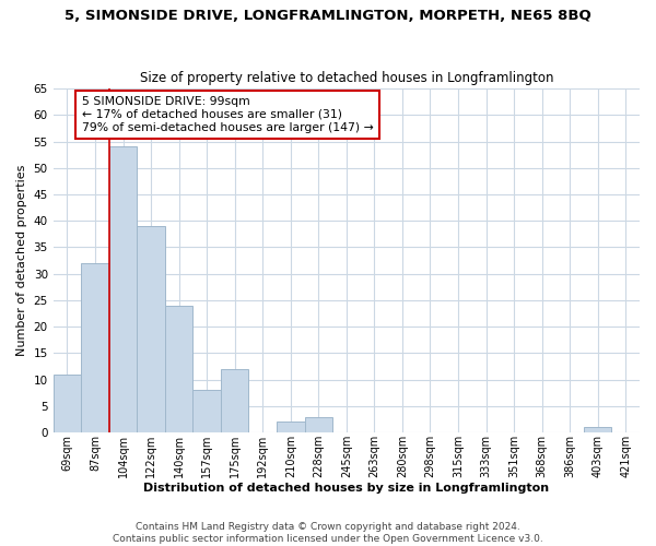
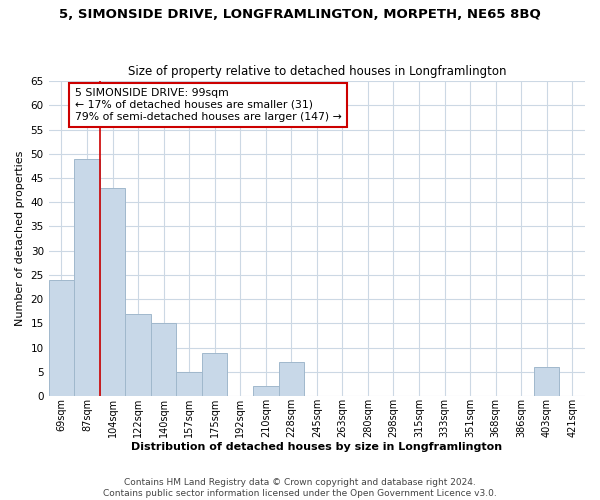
69sqm: 11 -> 24
87sqm: 32 -> 49
104sqm: 54 -> 43
122sqm: 39 -> 17
140sqm: 24 -> 15
157sqm: 8 -> 5
175sqm: 12 -> 9
228sqm: 3 -> 7
403sqm: 1 -> 6
